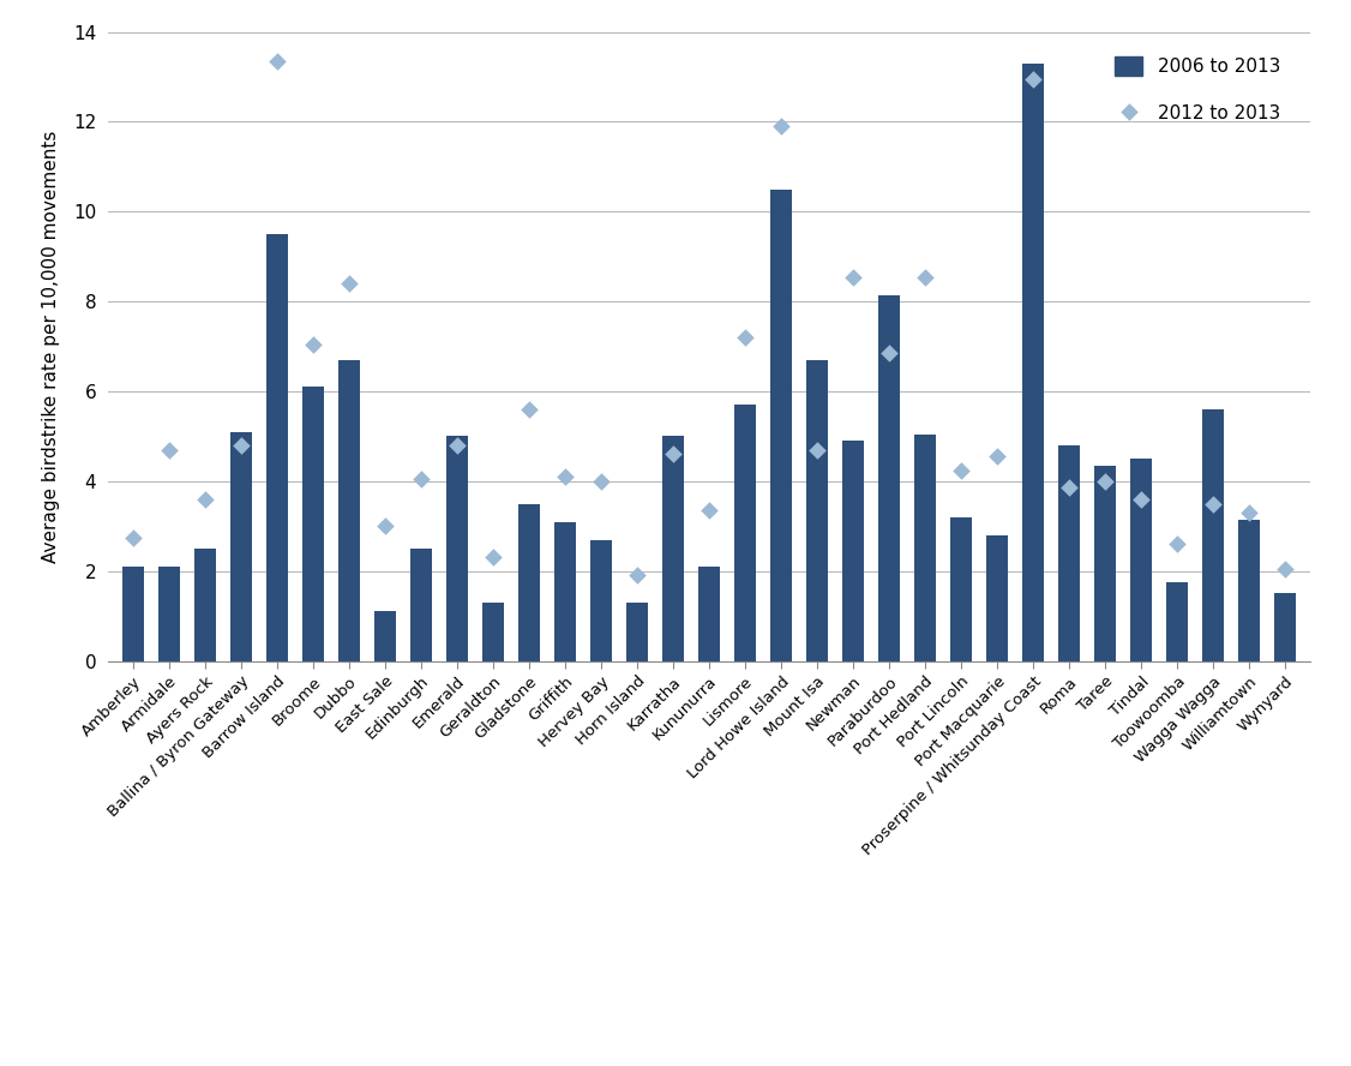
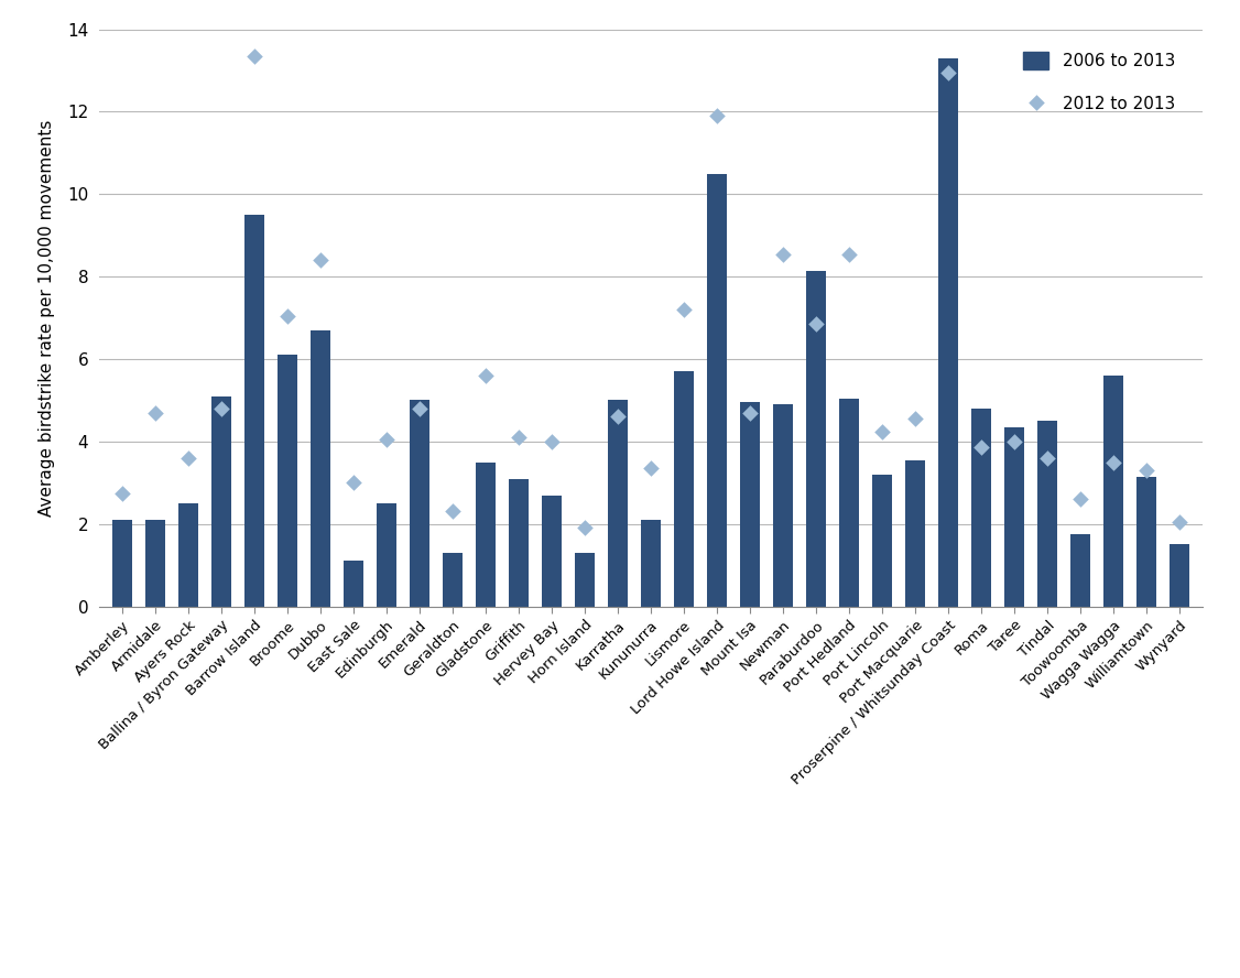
2006 to 2013/Mount Isa: 6.70 -> 4.95
2006 to 2013/Port Macquarie: 2.80 -> 3.55
